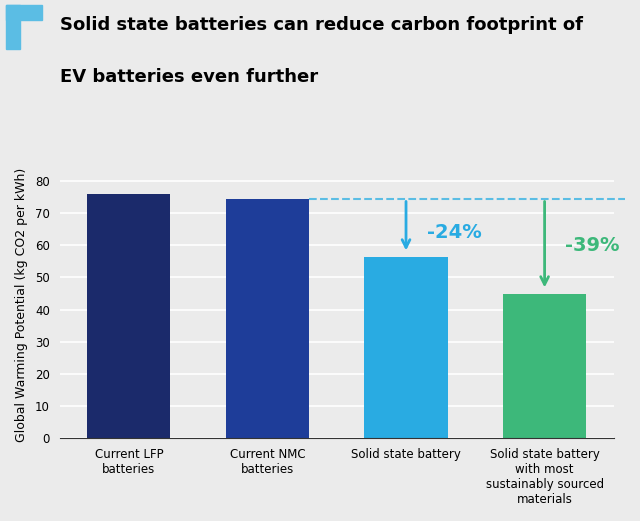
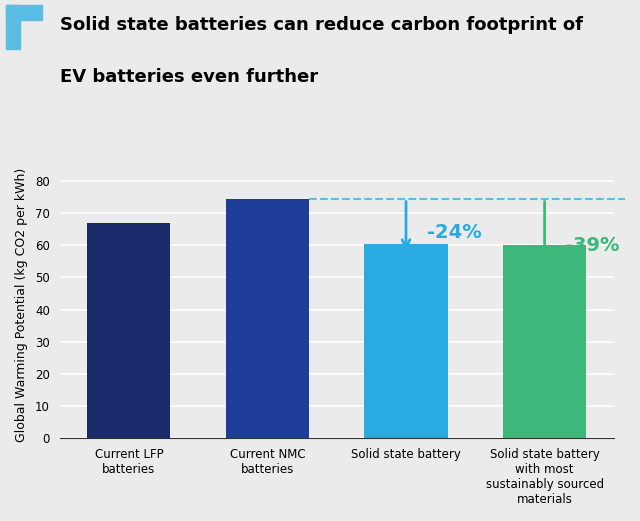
Current LFP batteries: 76.0 -> 67.0
Solid state battery: 56.5 -> 60.5
Solid state battery with most sustainably sourced materials: 45.0 -> 60.0
